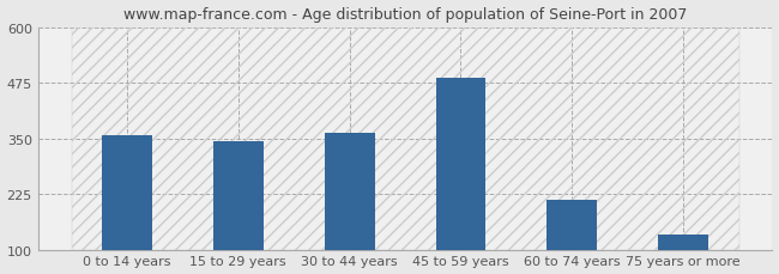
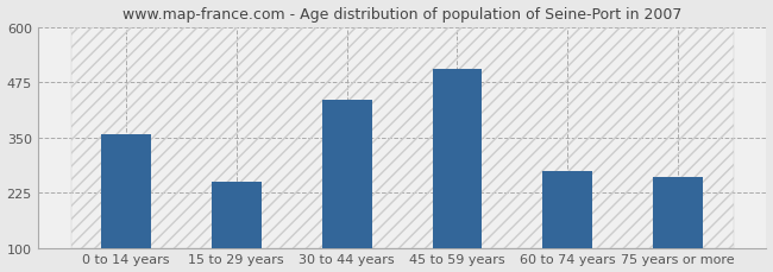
15 to 29 years: 344 -> 250
30 to 44 years: 363 -> 435
45 to 59 years: 487 -> 505
60 to 74 years: 212 -> 275
75 years or more: 133 -> 260
